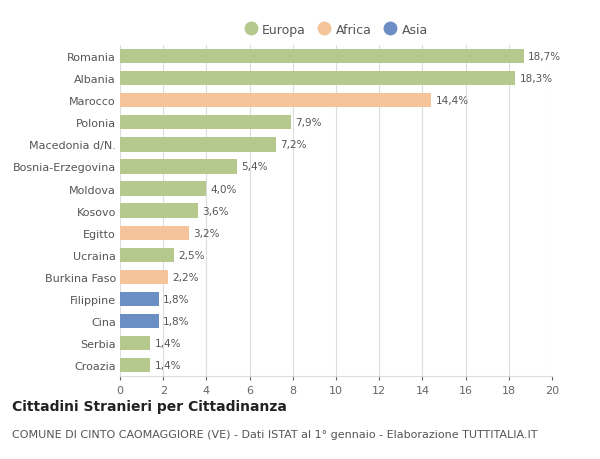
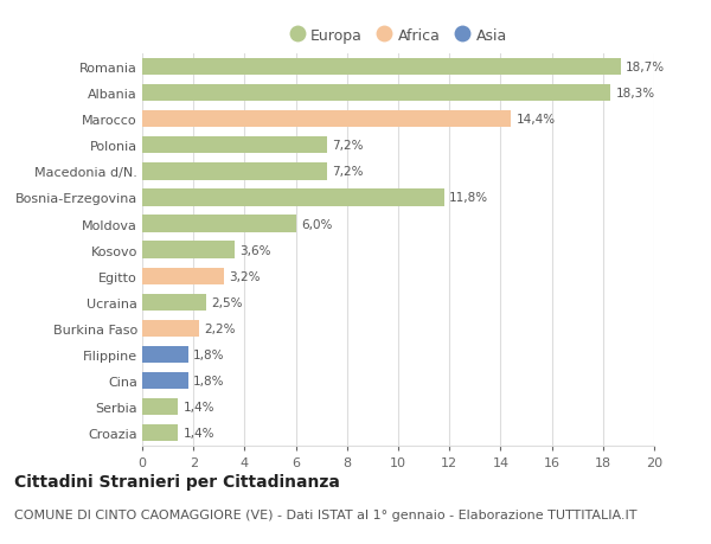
Polonia: 7,9% -> 7,2%
Bosnia-Erzegovina: 5,4% -> 11,8%
Moldova: 4,0% -> 6,0%
